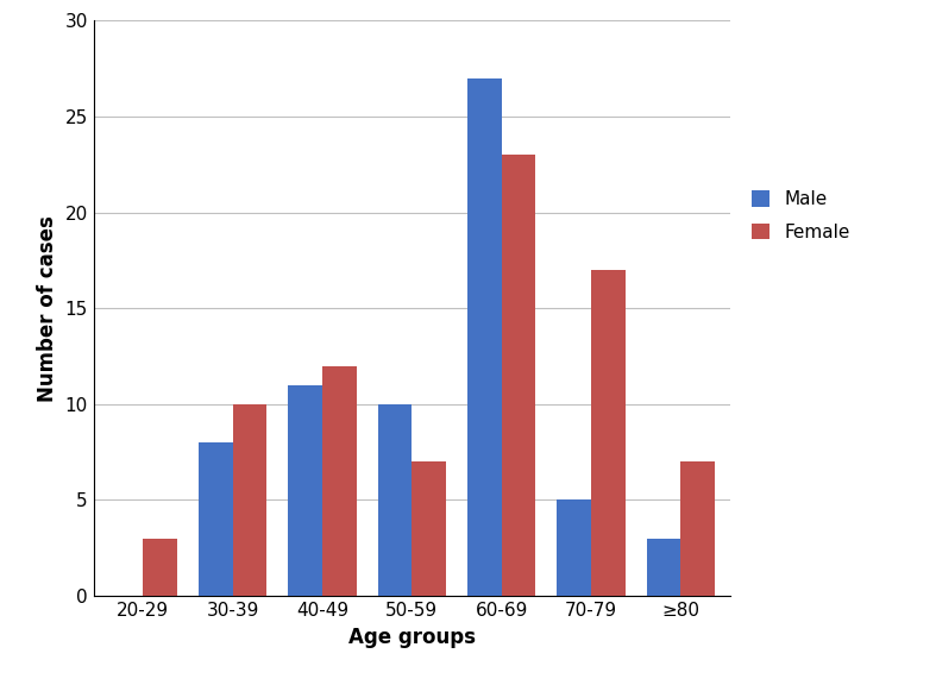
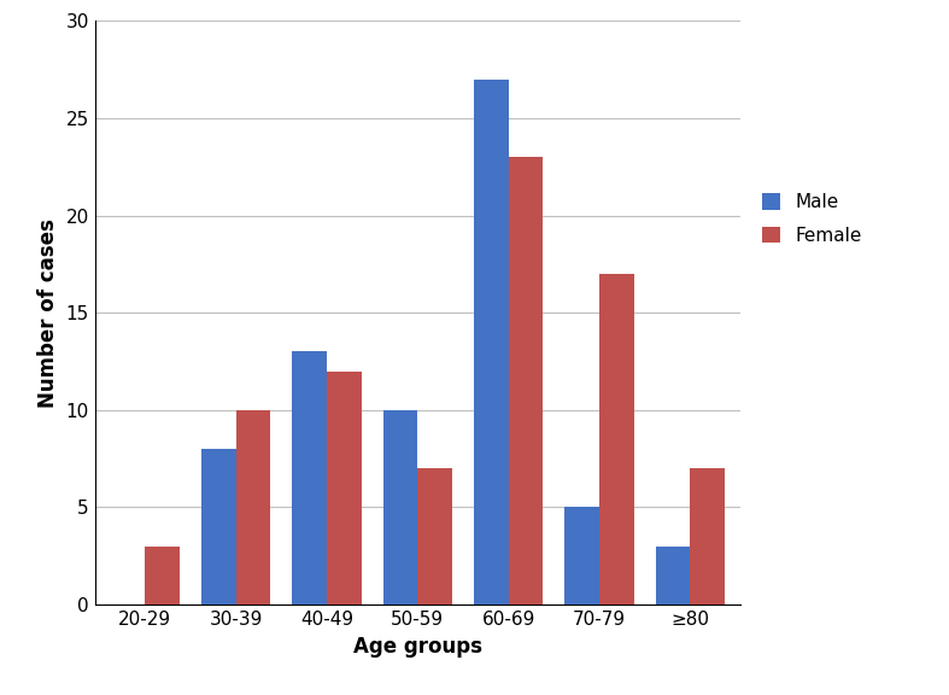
Male/40-49: 11 -> 13
